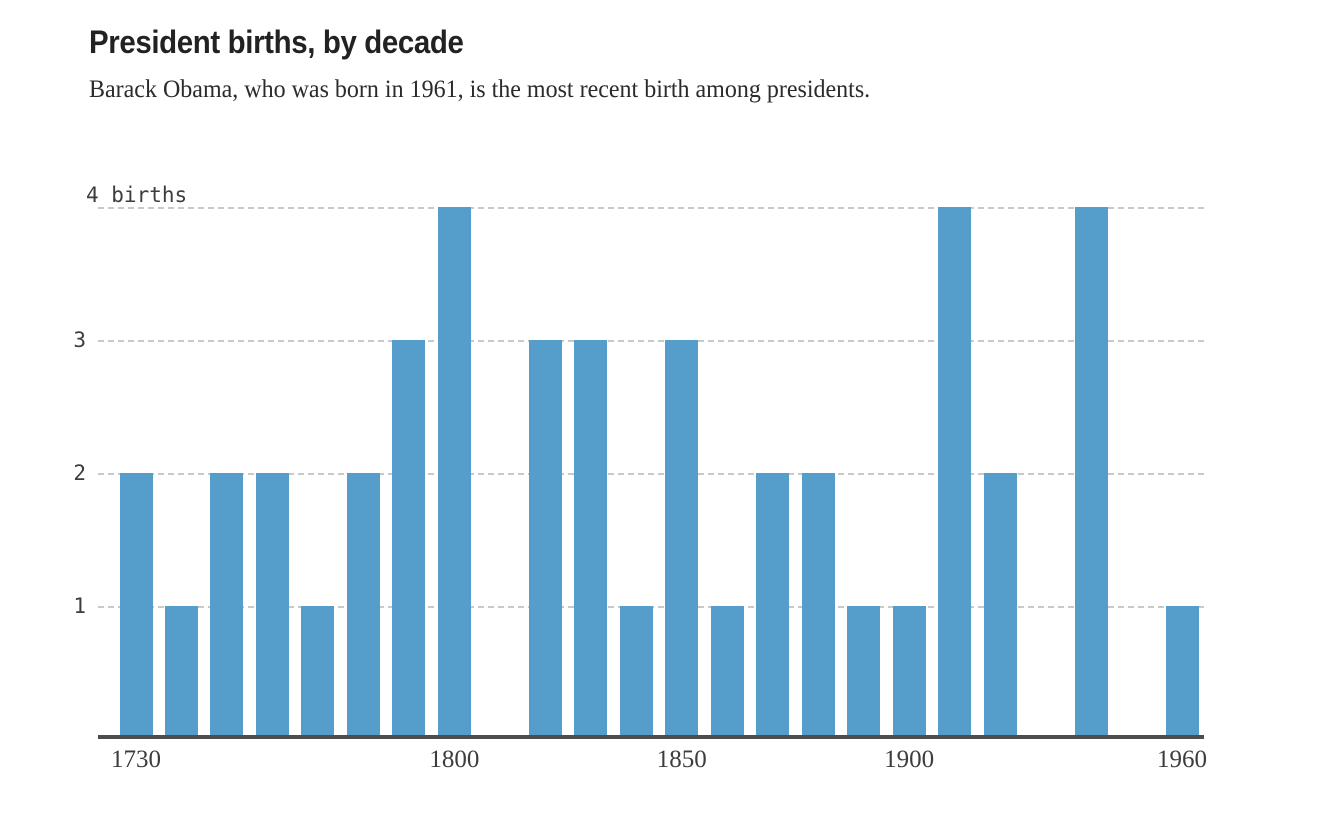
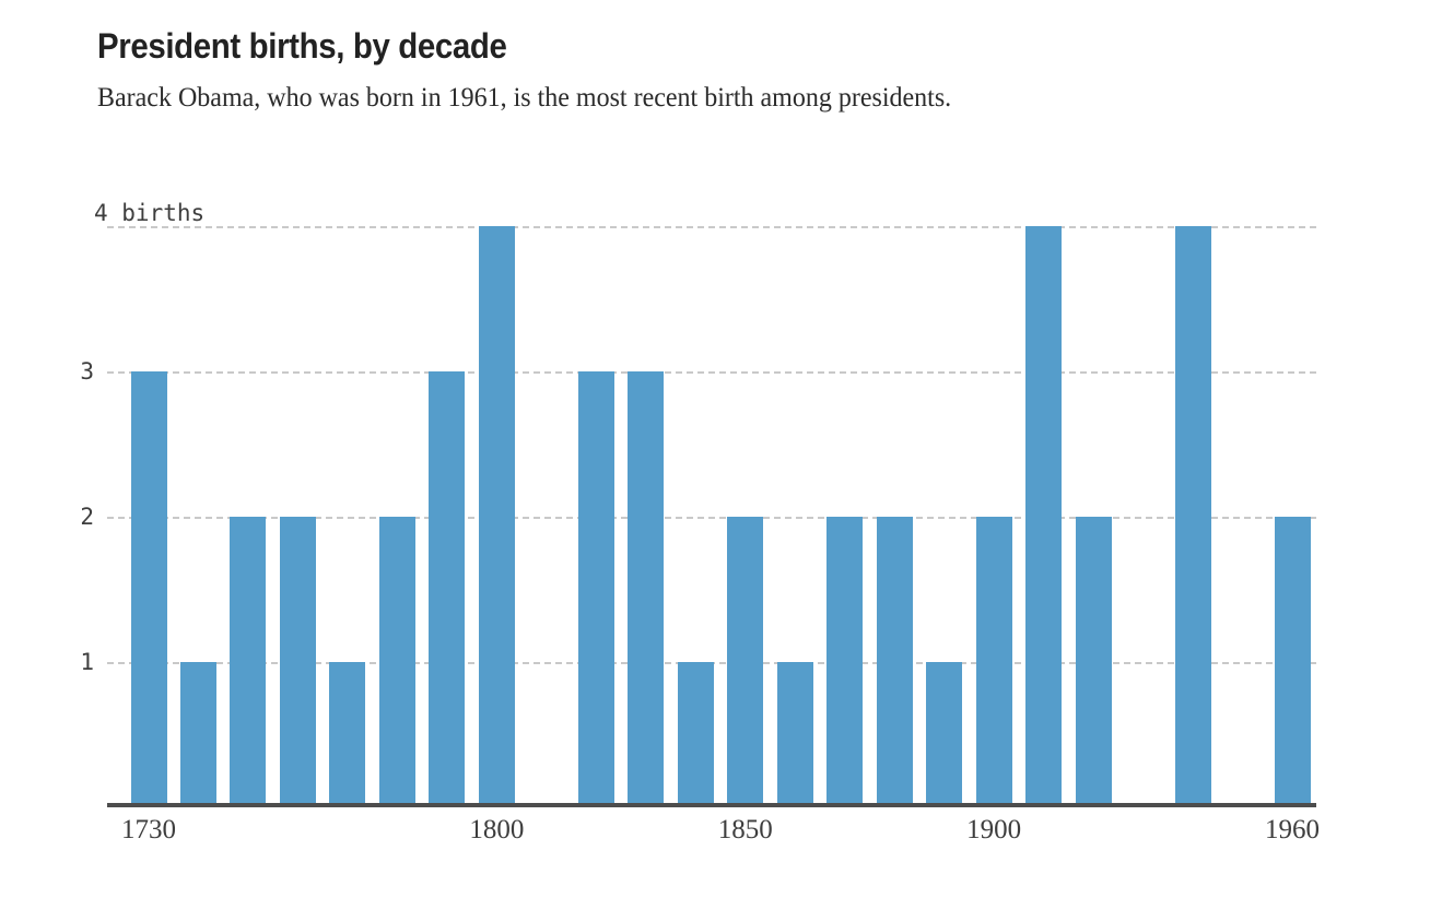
1730: 2 -> 3
1850: 3 -> 2
1900: 1 -> 2
1960: 1 -> 2
